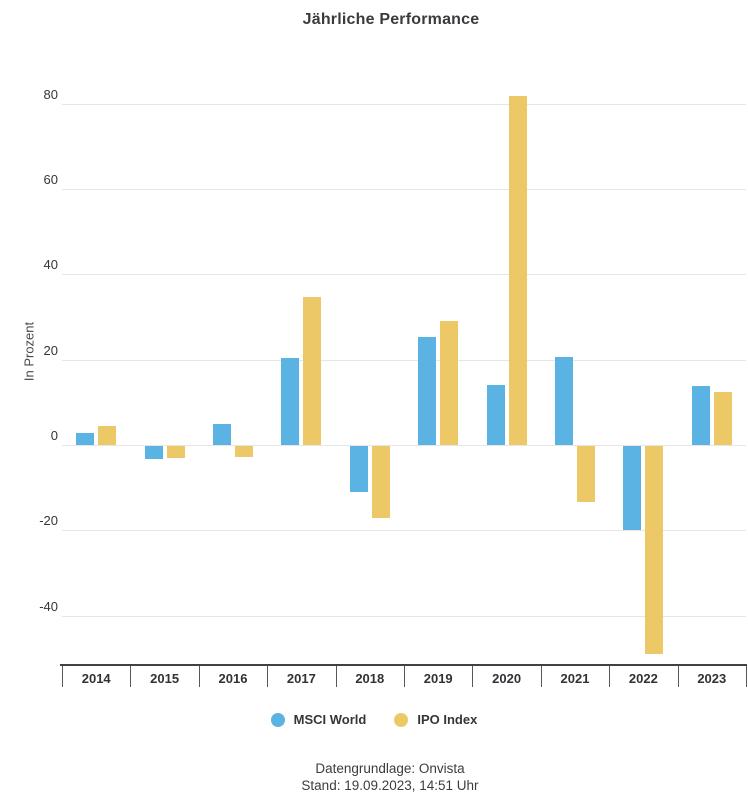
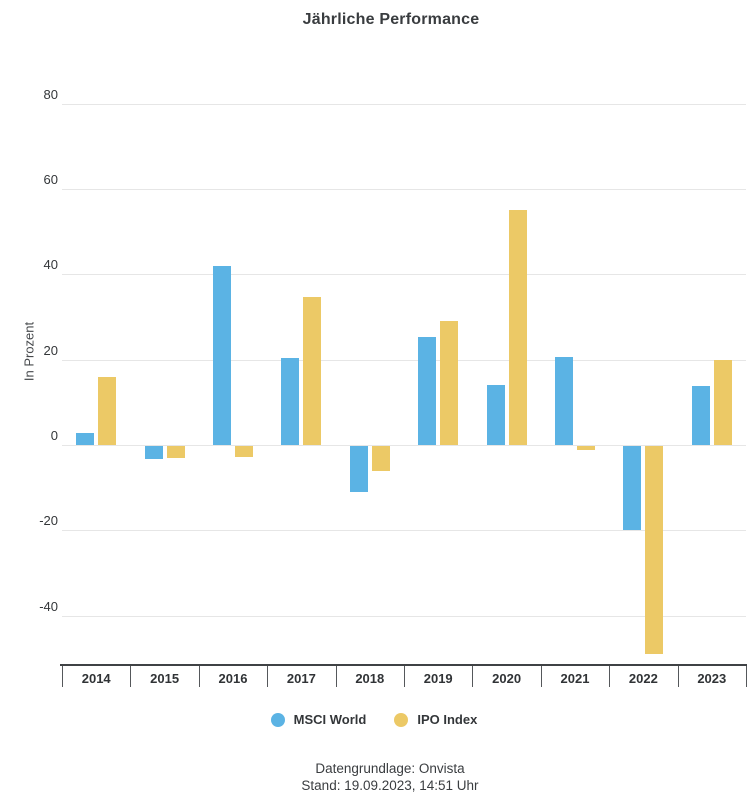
IPO Index/2014: 4 -> 16
MSCI World/2016: 5 -> 42
IPO Index/2018: -17 -> -6
IPO Index/2020: 82 -> 55
IPO Index/2021: -13 -> -1
IPO Index/2023: 12 -> 20
